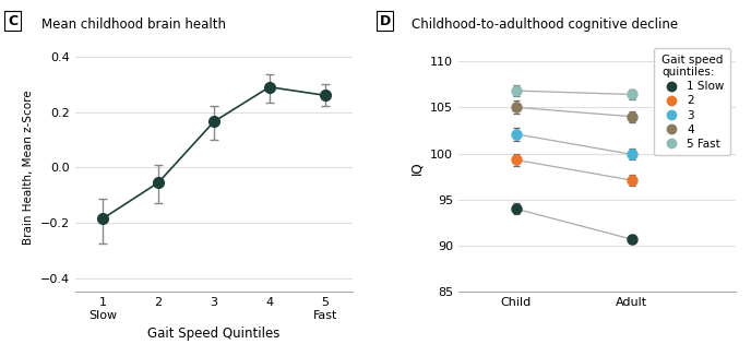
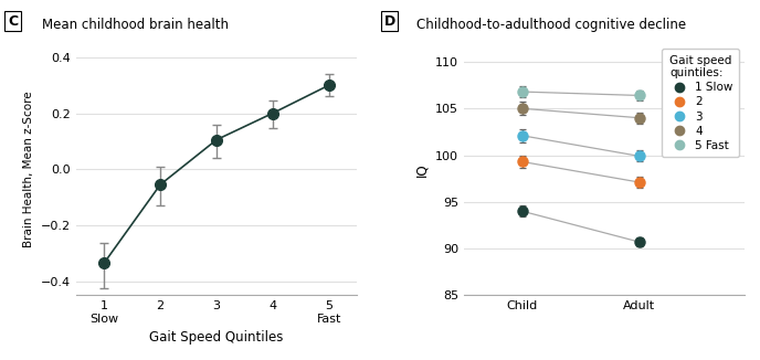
1 Slow: -0.185 -> -0.335
3: 0.165 -> 0.105
4: 0.290 -> 0.200
5 Fast: 0.260 -> 0.300
